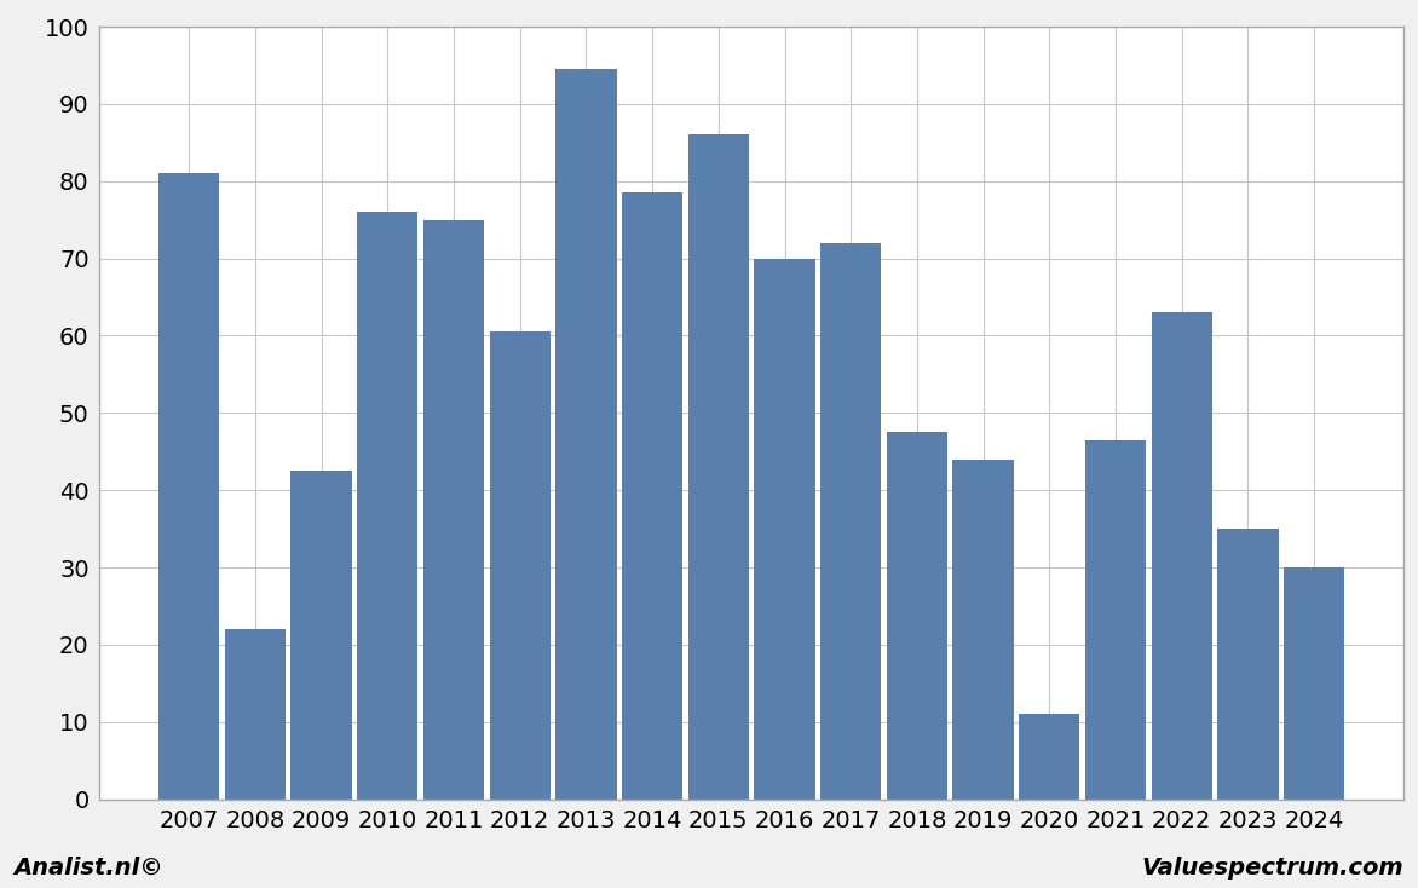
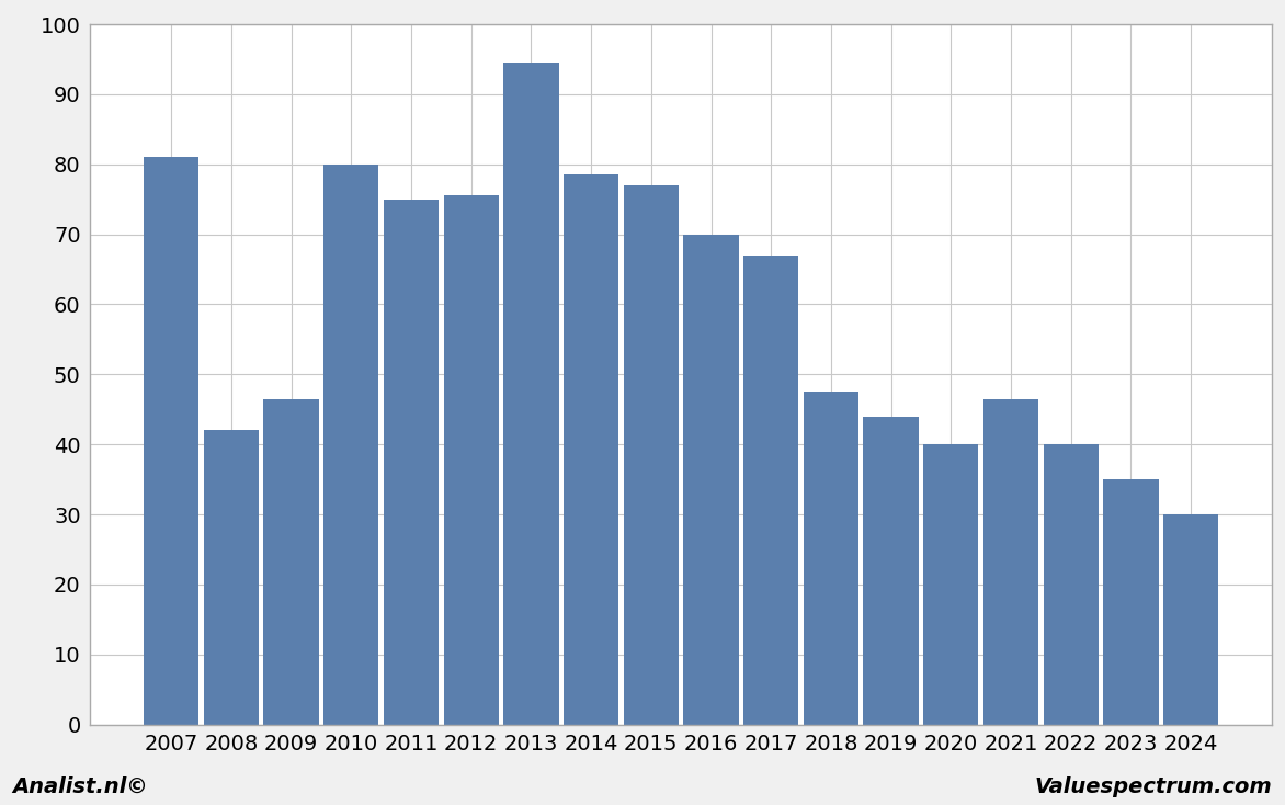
2008: 22.0 -> 42.0
2009: 42.6 -> 46.5
2010: 76.0 -> 80.0
2012: 60.6 -> 75.5
2015: 86.0 -> 77.0
2017: 72.0 -> 67.0
2020: 11.0 -> 40.0
2022: 63.0 -> 40.0
